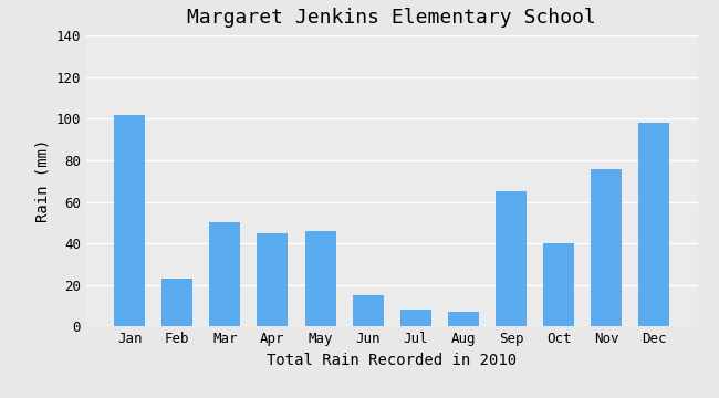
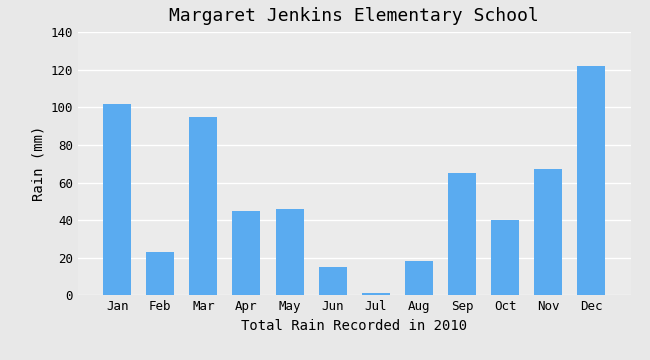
Mar: 50 -> 95
Jul: 8 -> 1
Aug: 7 -> 18
Nov: 76 -> 67
Dec: 98 -> 122
